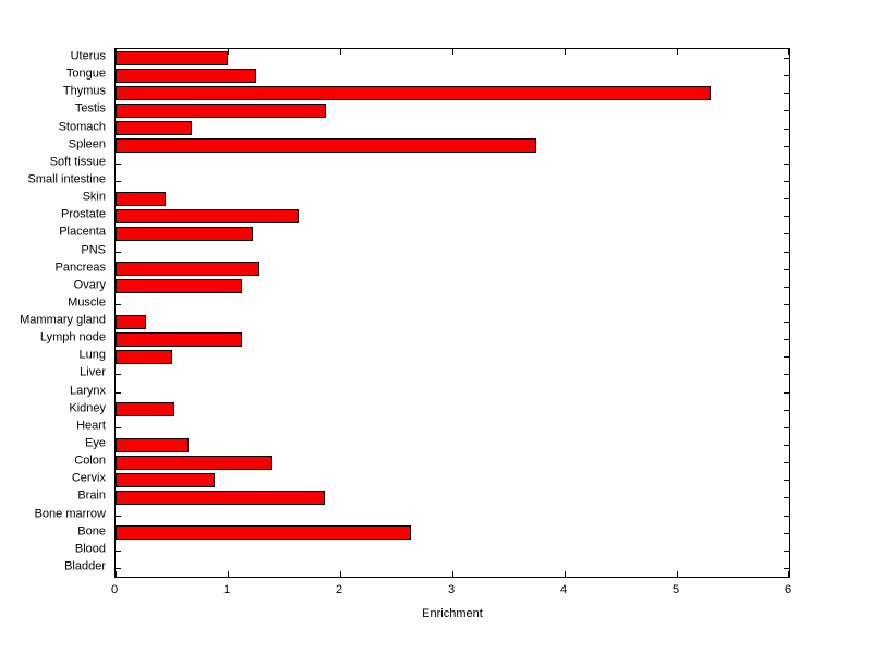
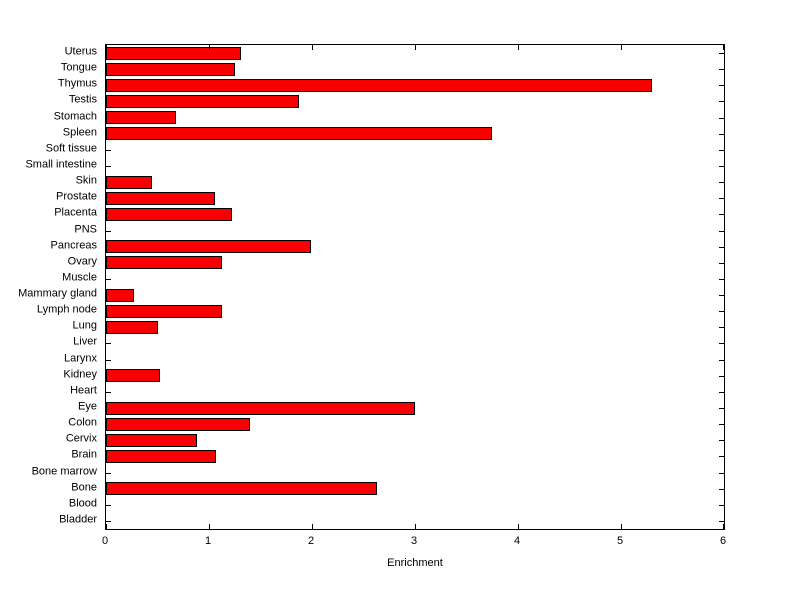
Uterus: 1.00 -> 1.31
Prostate: 1.63 -> 1.06
Pancreas: 1.28 -> 1.99
Eye: 0.65 -> 3.00
Brain: 1.86 -> 1.07
